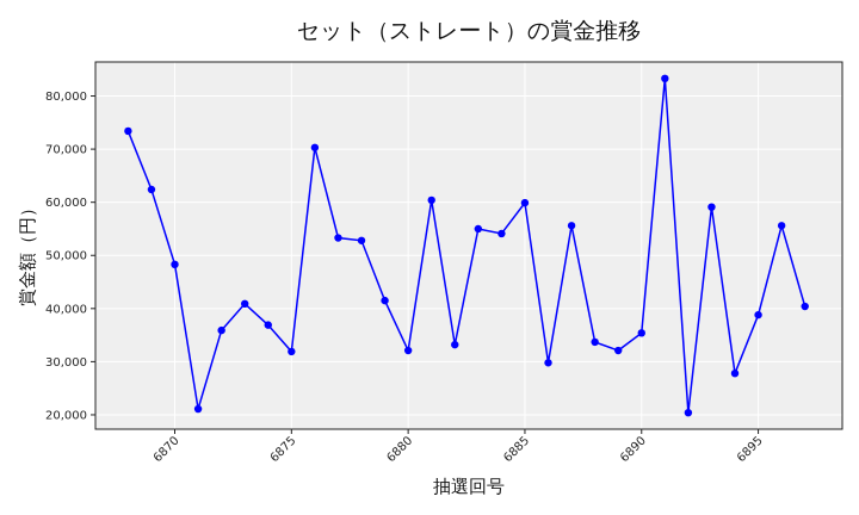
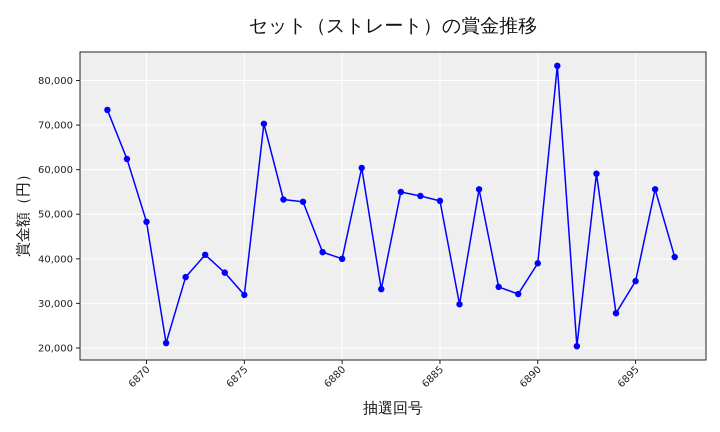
6880: 32000 -> 40000
6885: 60000 -> 53000
6890: 35000 -> 39000
6895: 39000 -> 35000
